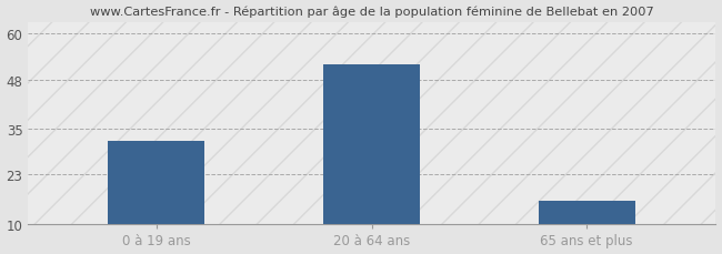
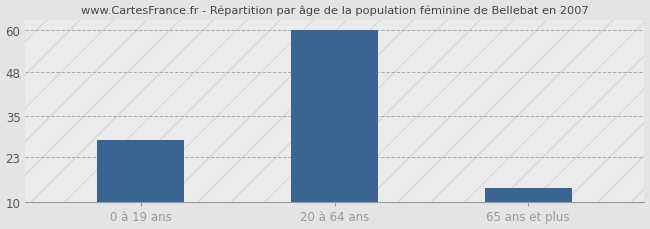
0 à 19 ans: 32 -> 28
20 à 64 ans: 52 -> 60
65 ans et plus: 16 -> 14
